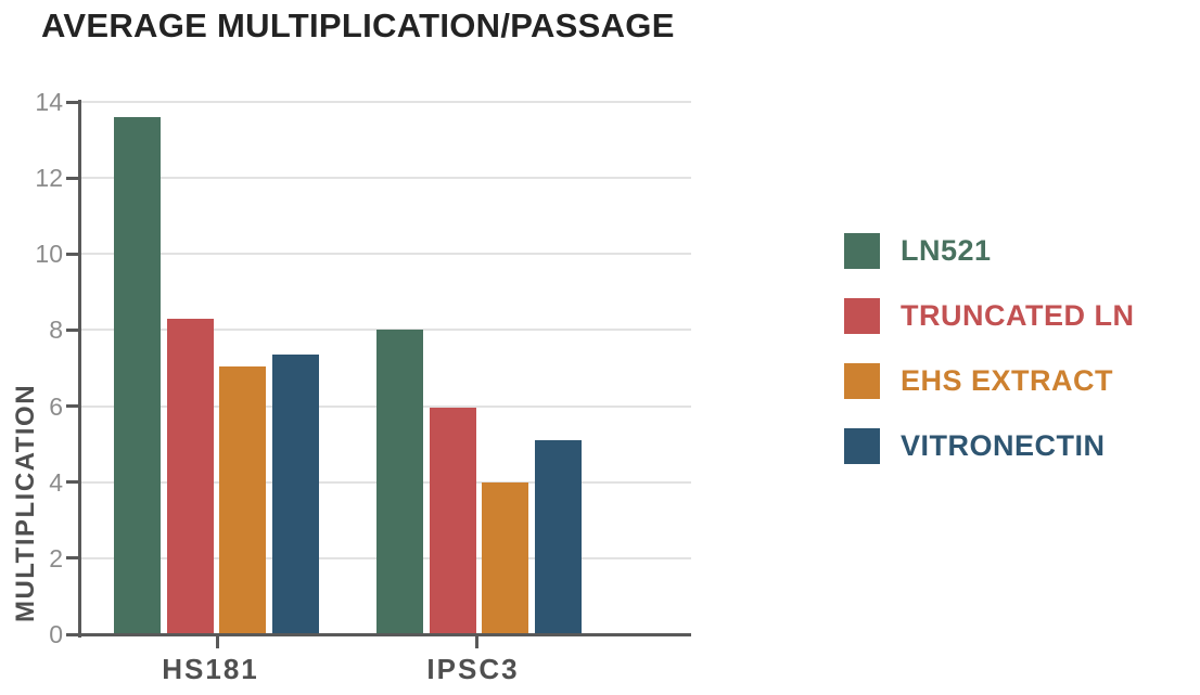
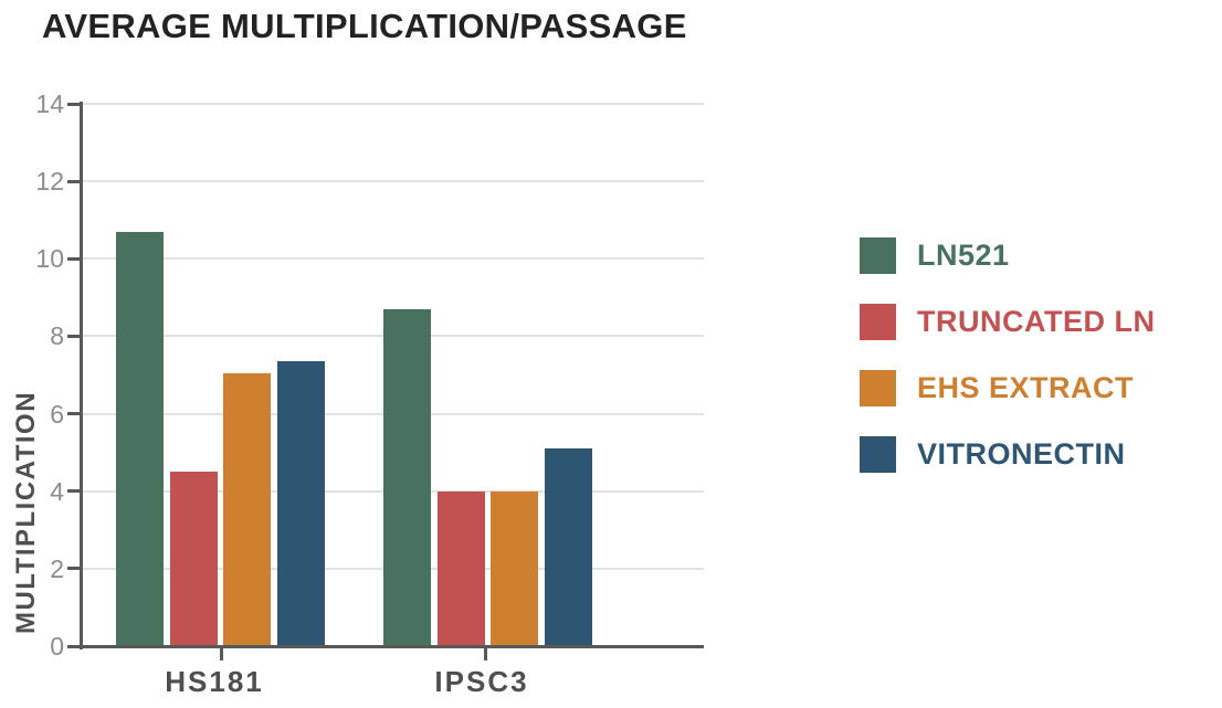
LN521/HS181: 13.6 -> 10.7
TRUNCATED LN/HS181: 8.3 -> 4.5
LN521/IPSC3: 8.0 -> 8.7
TRUNCATED LN/IPSC3: 6.0 -> 4.0
